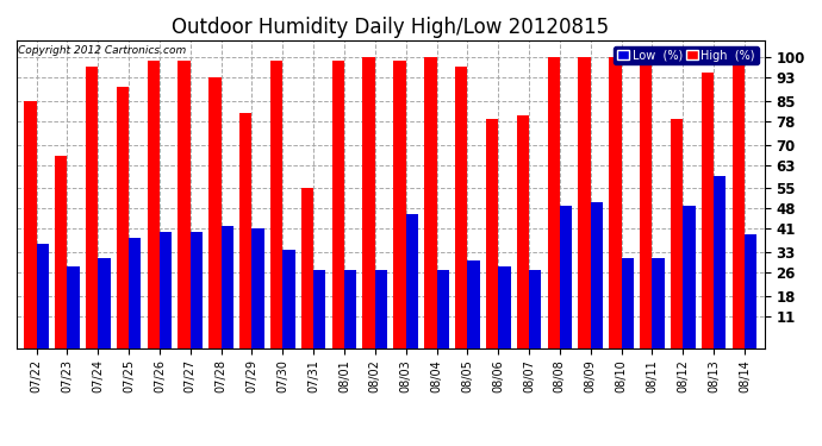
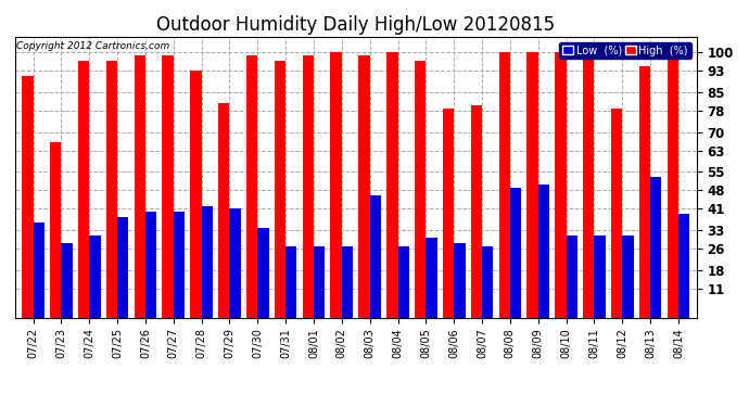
High (%)/07/22: 85 -> 91
High (%)/07/25: 90 -> 97
High (%)/07/31: 55 -> 97
Low (%)/08/12: 49 -> 31
Low (%)/08/13: 59 -> 53
